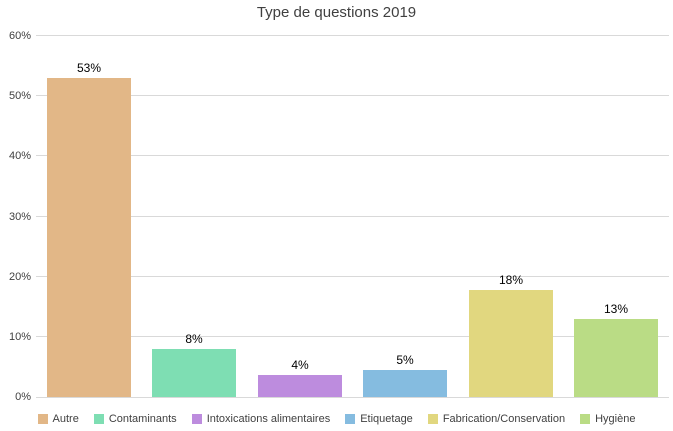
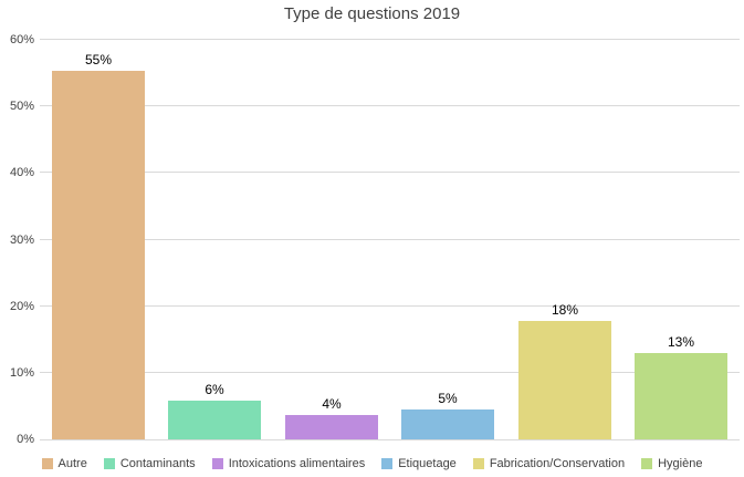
Autre: 53% -> 55%
Contaminants: 8% -> 6%
